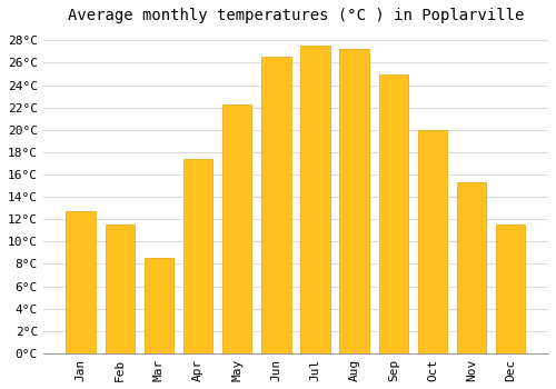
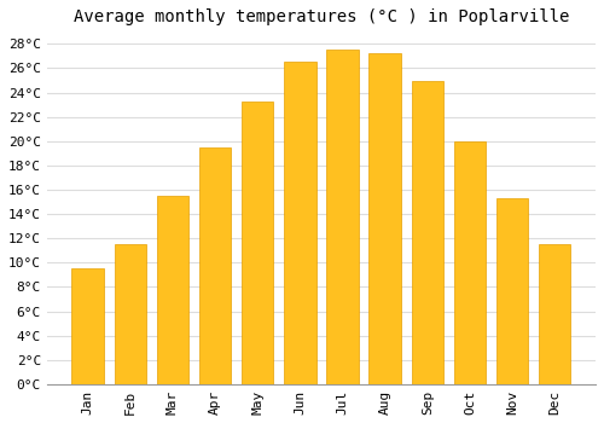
Jan: 12.7°C -> 9.5°C
Mar: 8.5°C -> 15.5°C
Apr: 17.4°C -> 19.5°C
May: 22.3°C -> 23.3°C
